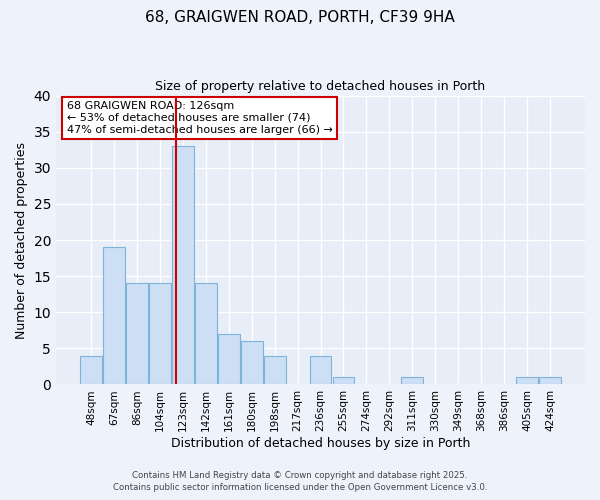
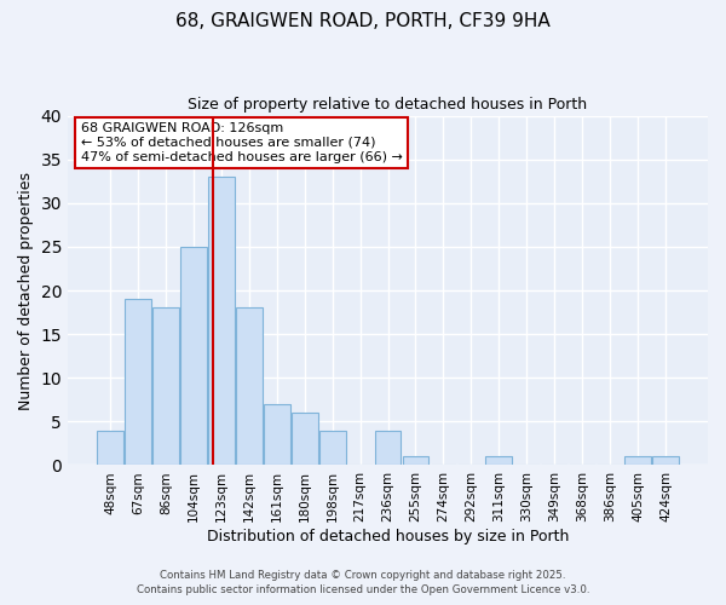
86sqm: 14 -> 18
104sqm: 14 -> 25
142sqm: 14 -> 18
